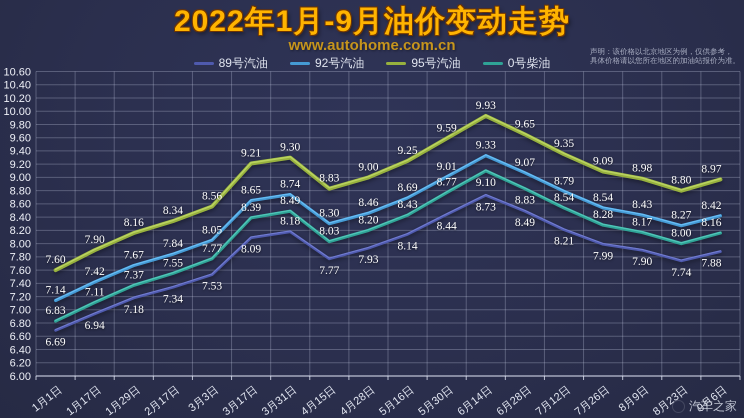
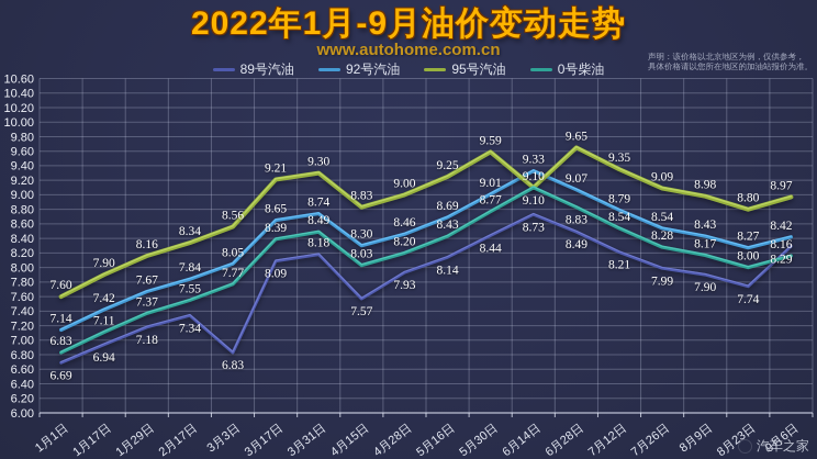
89号汽油/3月3日: 7.53 -> 6.83
89号汽油/4月15日: 7.77 -> 7.57
95号汽油/6月14日: 9.93 -> 9.10
89号汽油/9月6日: 7.88 -> 8.29
